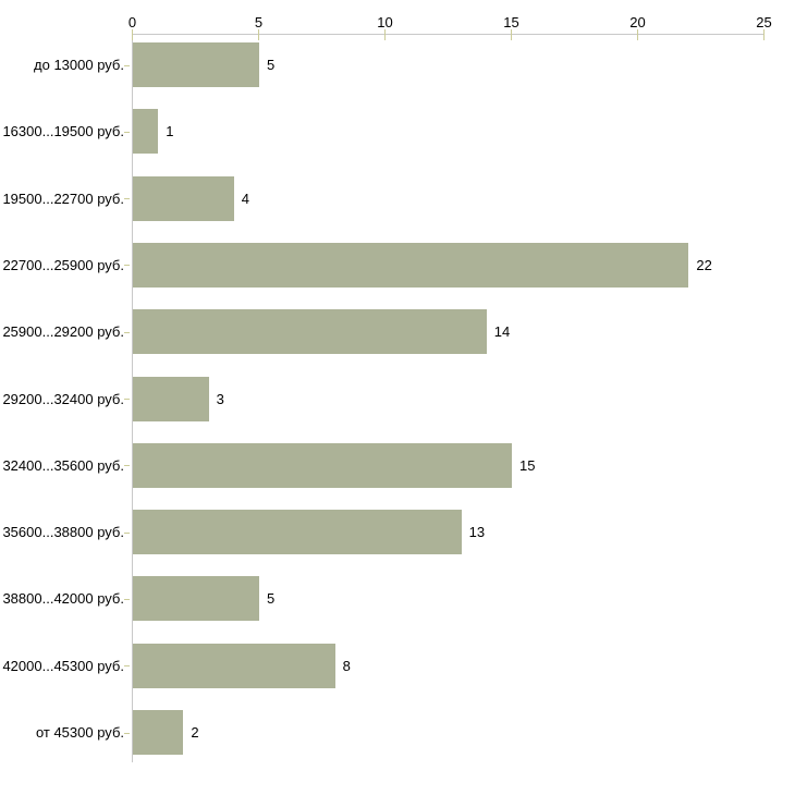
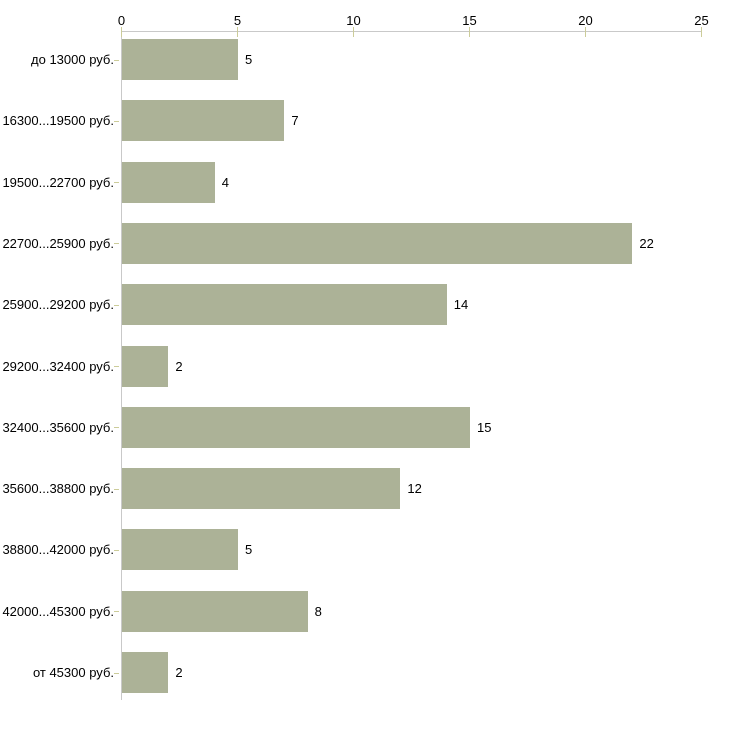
16300...19500 руб.: 1 -> 7
29200...32400 руб.: 3 -> 2
35600...38800 руб.: 13 -> 12
